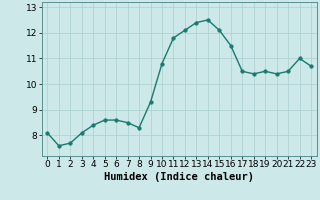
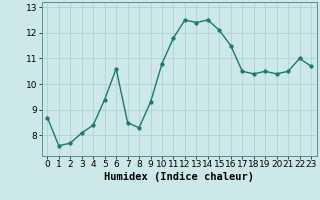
0: 8.1 -> 8.7
5: 8.6 -> 9.4
6: 8.6 -> 10.6
12: 12.1 -> 12.5
